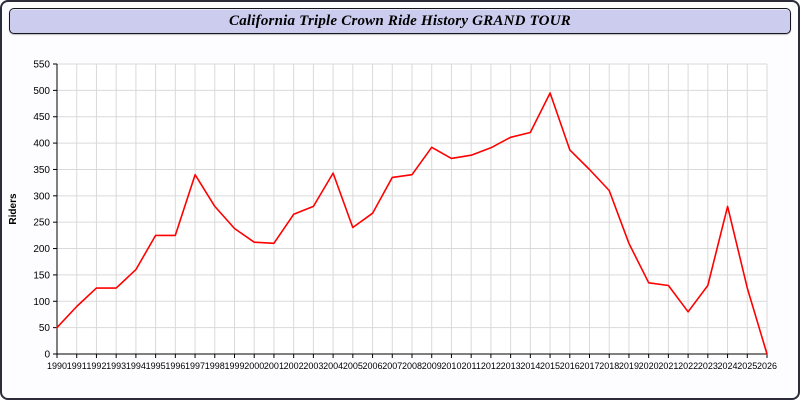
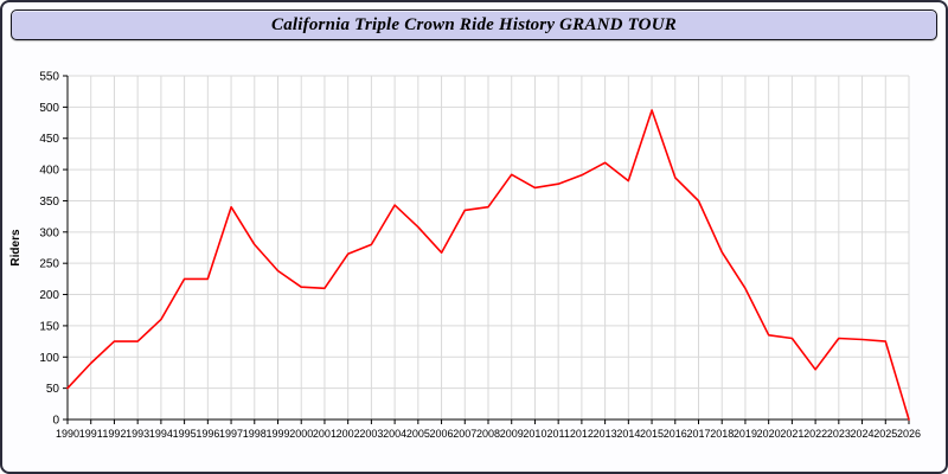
2005: 240 -> 310
2014: 420 -> 380
2018: 310 -> 270
2024: 280 -> 130
